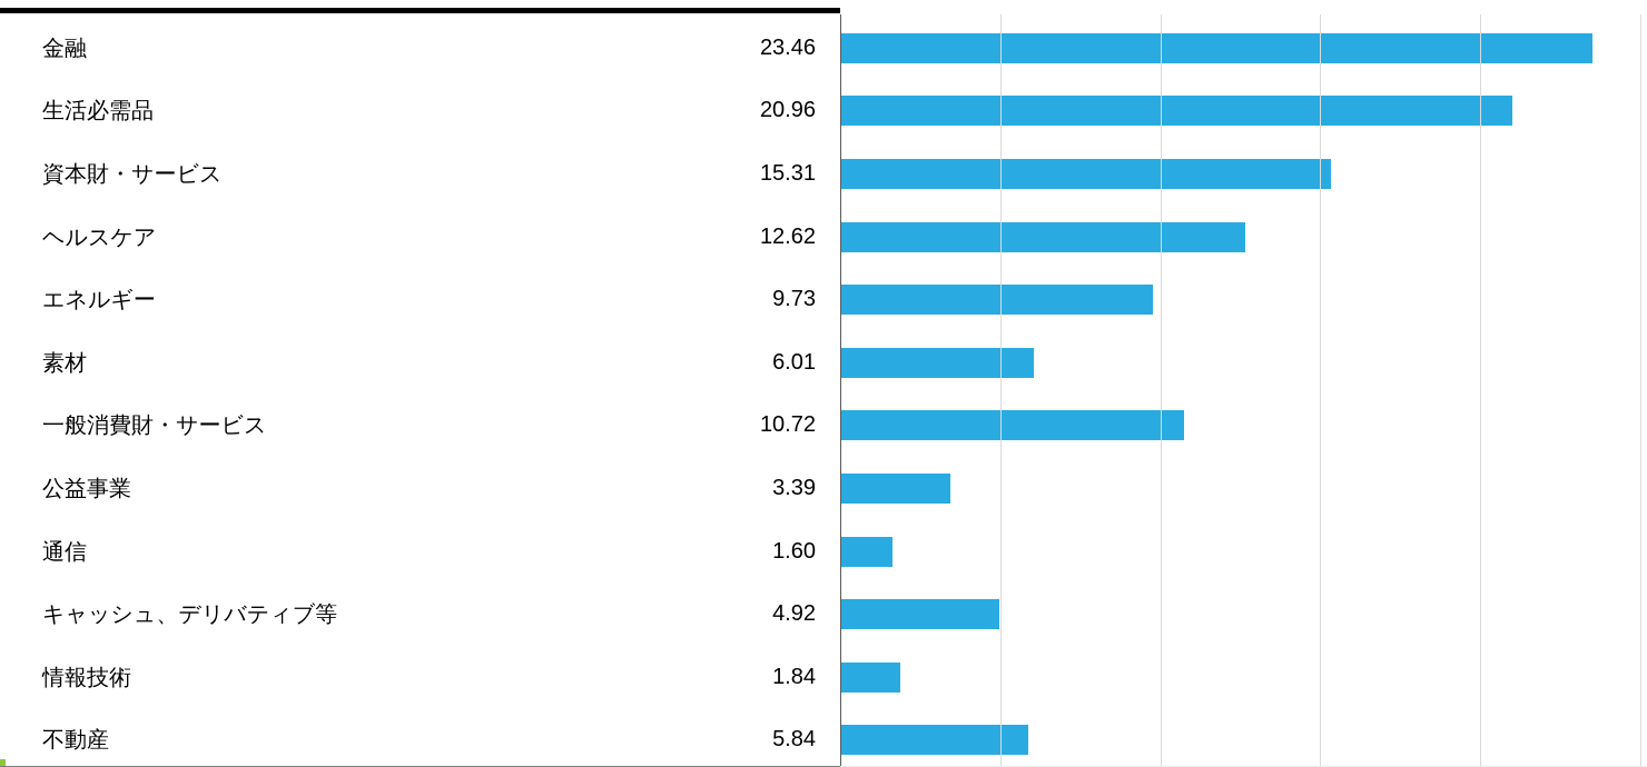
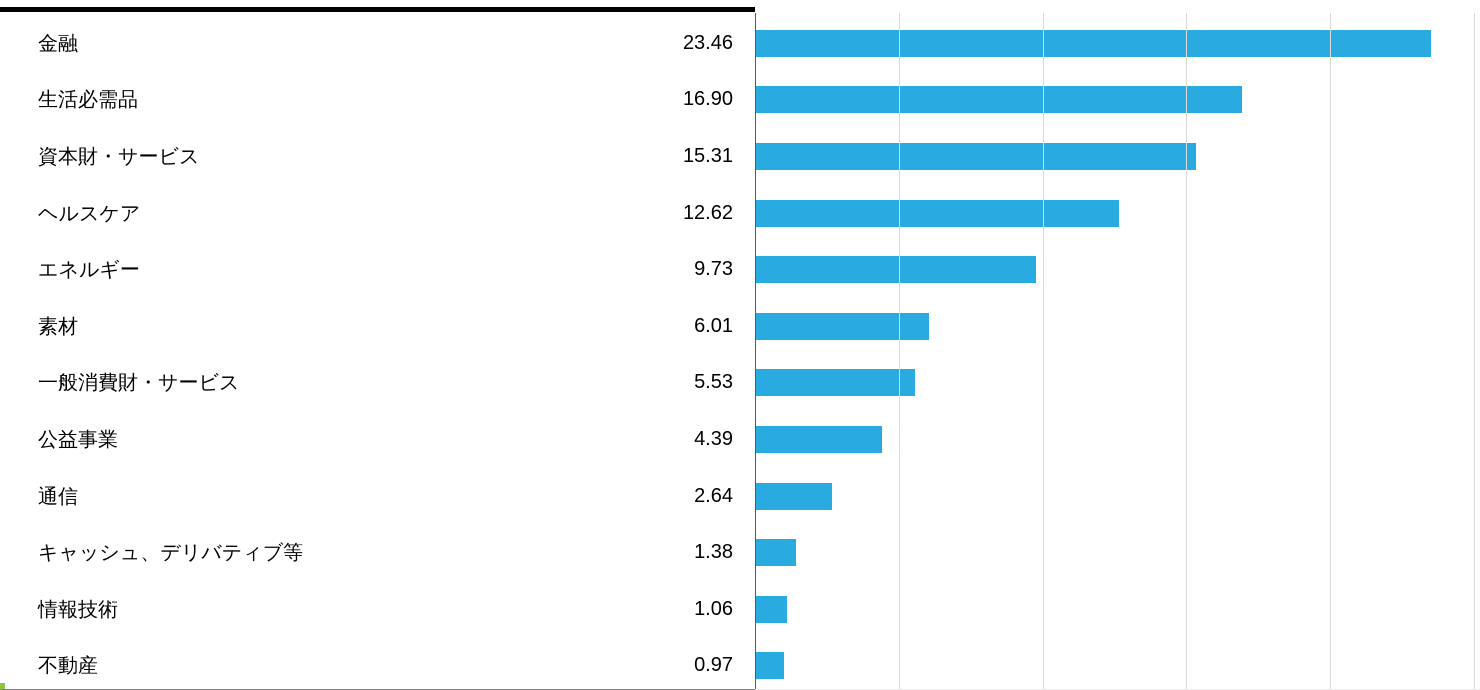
生活必需品: 20.96 -> 16.90
一般消費財・サービス: 10.72 -> 5.53
公益事業: 3.39 -> 4.39
通信: 1.60 -> 2.64
キャッシュ、デリバティブ等: 4.92 -> 1.38
情報技術: 1.84 -> 1.06
不動産: 5.84 -> 0.97
